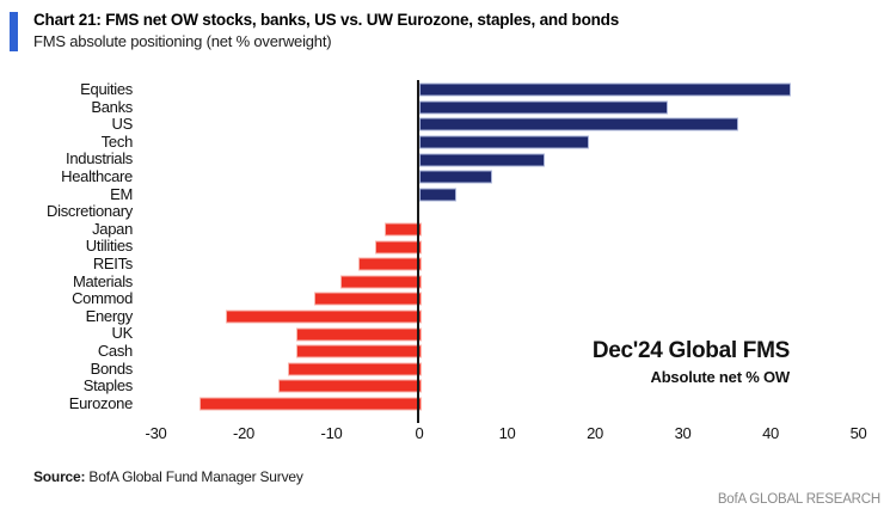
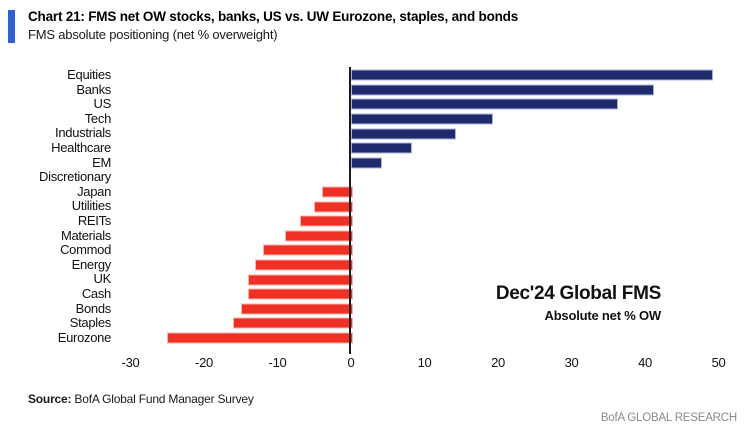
Equities: 42 -> 49
Banks: 28 -> 41
Energy: -22 -> -13
